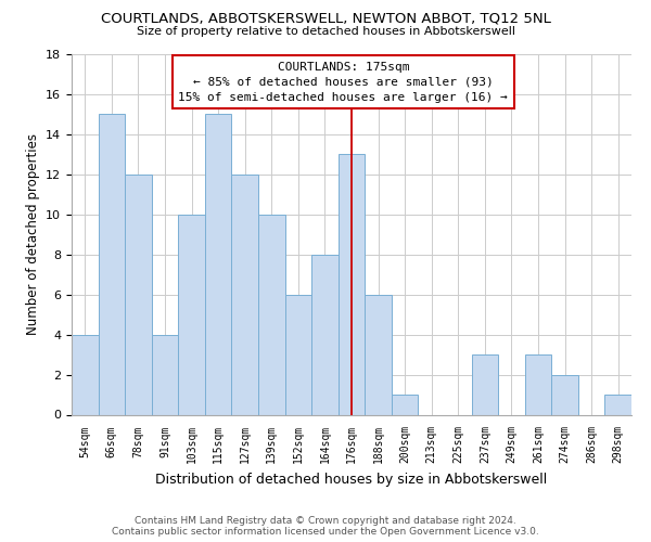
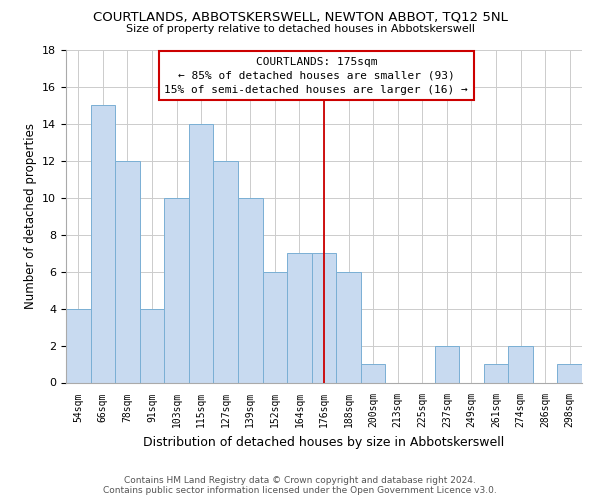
115sqm: 15 -> 14
164sqm: 8 -> 7
176sqm: 13 -> 7
237sqm: 3 -> 2
261sqm: 3 -> 1
